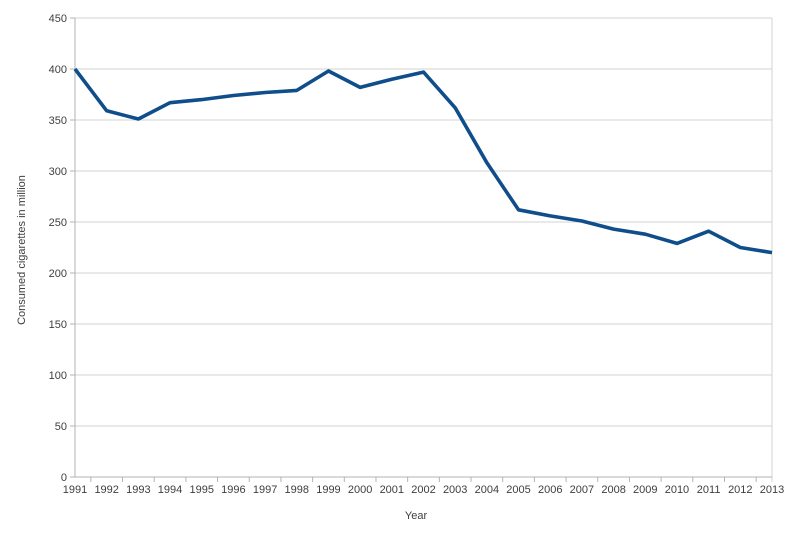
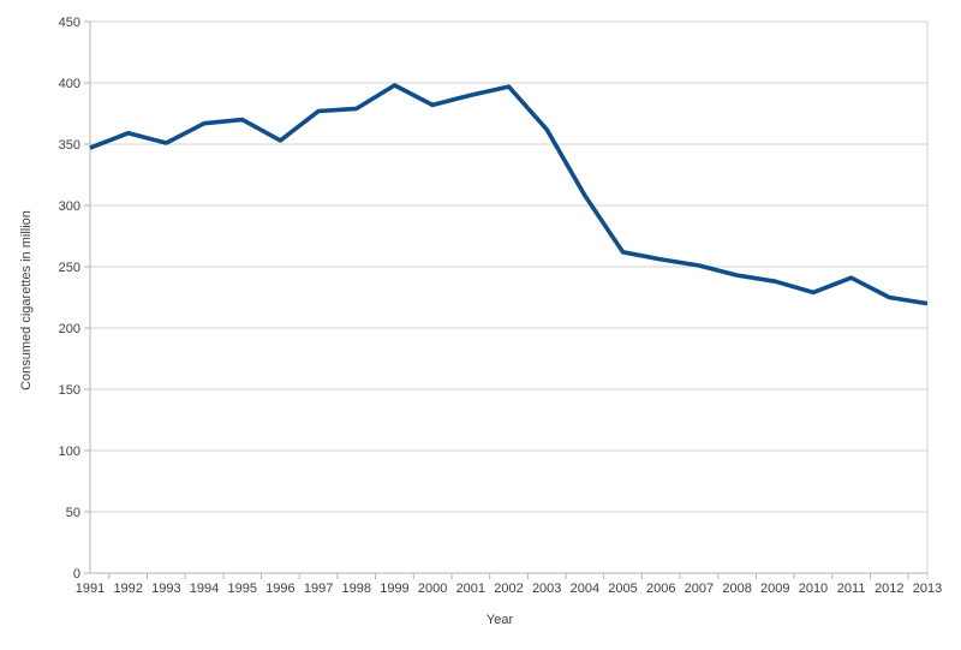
1991: 400 -> 347
1996: 374 -> 353
